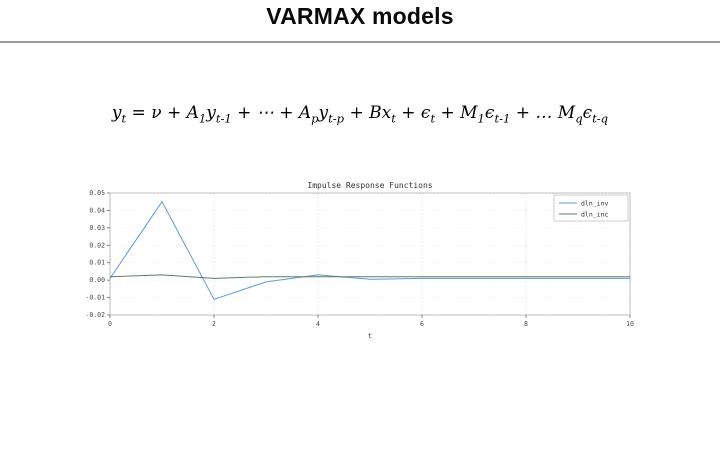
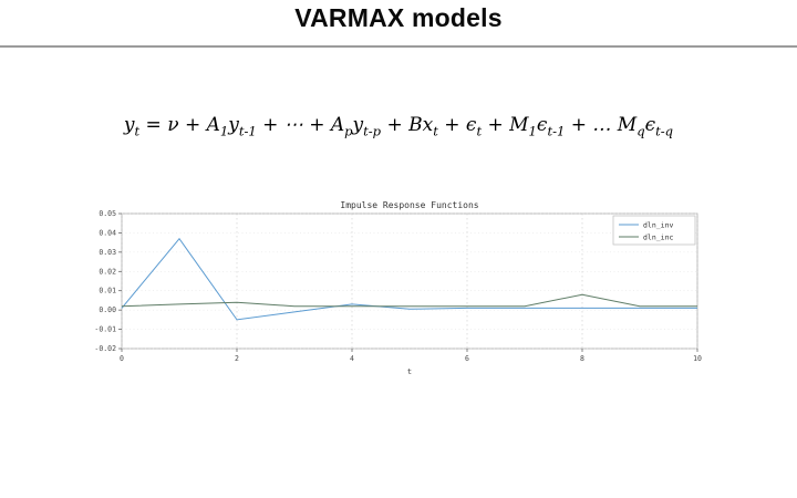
dln_inv/1: 0.045 -> 0.037
dln_inv/2: -0.011 -> -0.005
dln_inc/2: 0.001 -> 0.004
dln_inc/8: 0.002 -> 0.008
